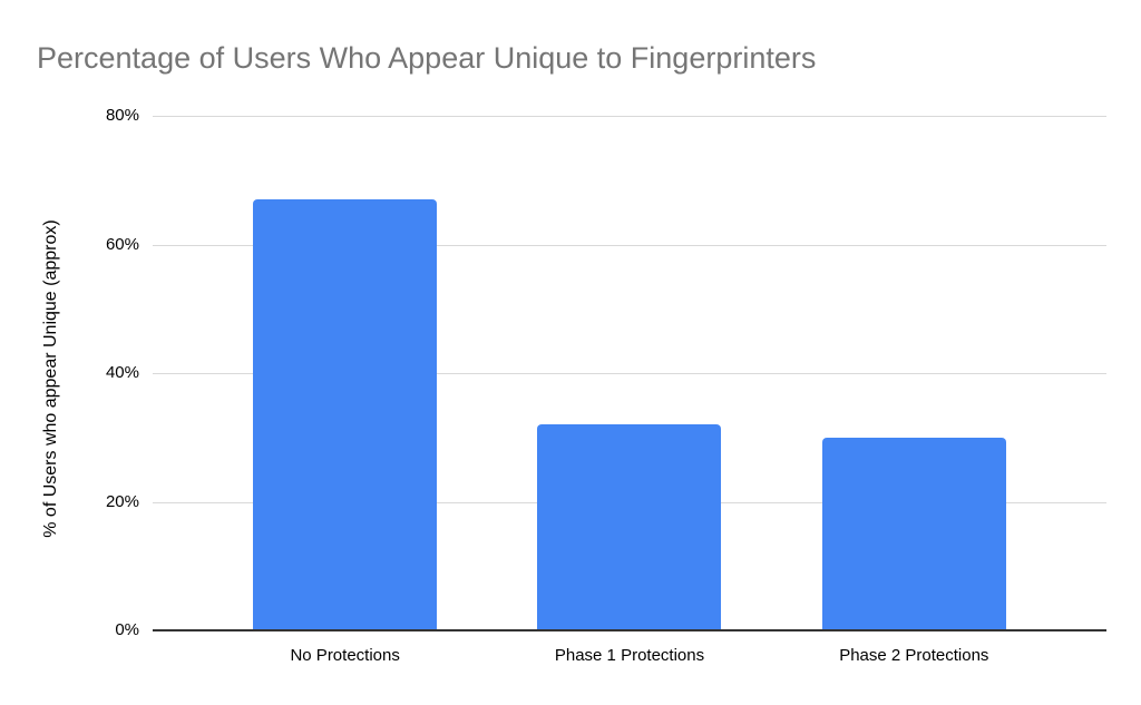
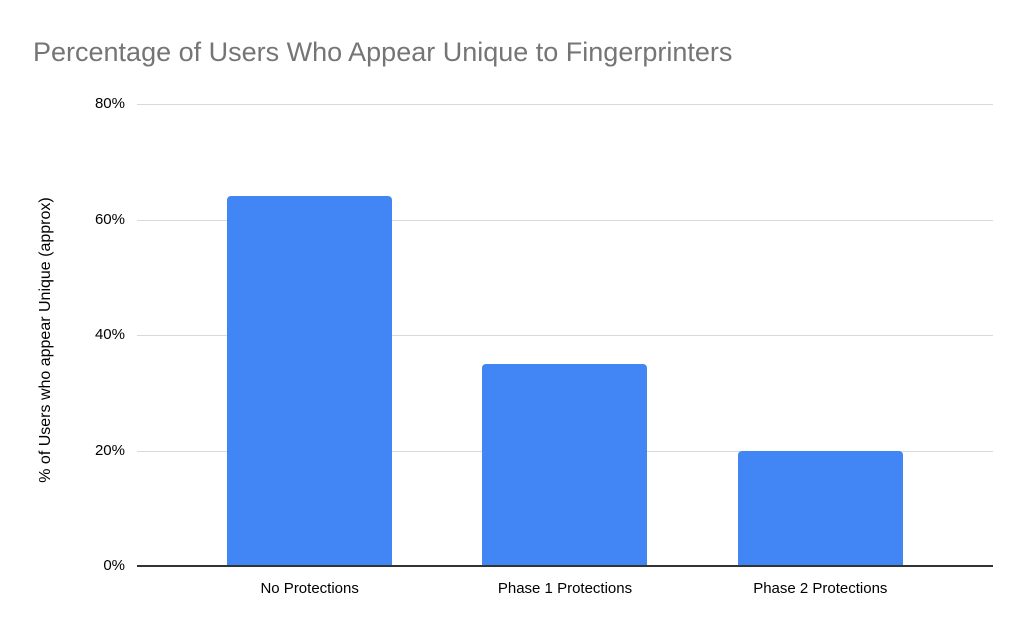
No Protections: 67% -> 64%
Phase 1 Protections: 32% -> 35%
Phase 2 Protections: 30% -> 20%
